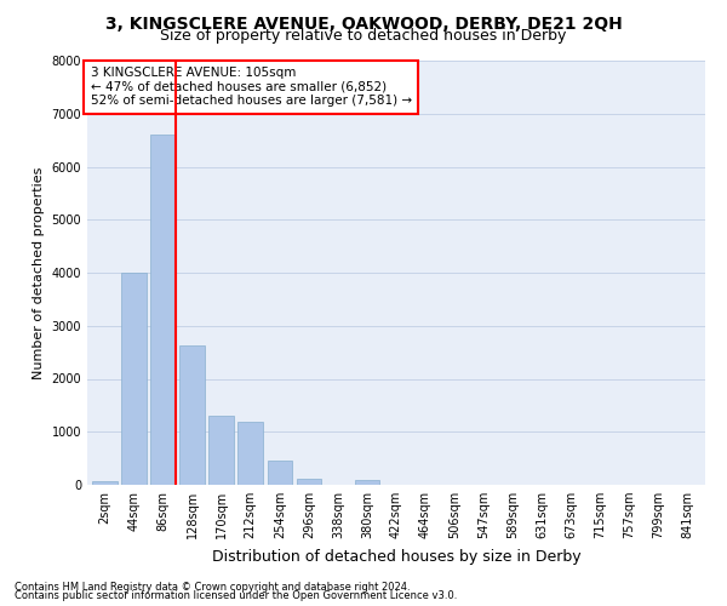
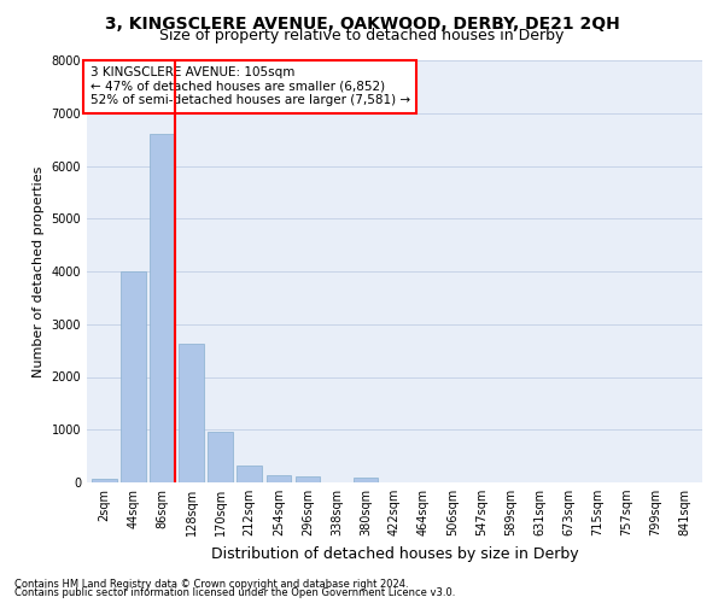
170sqm: 1300 -> 960
212sqm: 1200 -> 310
254sqm: 450 -> 130
